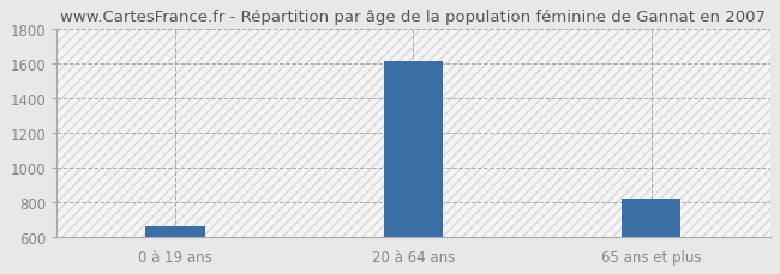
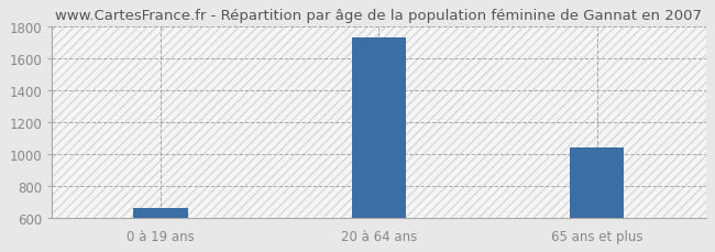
20 à 64 ans: 1620 -> 1730
65 ans et plus: 820 -> 1040
